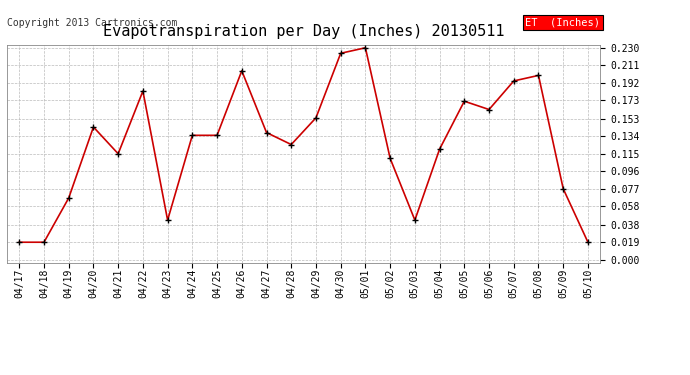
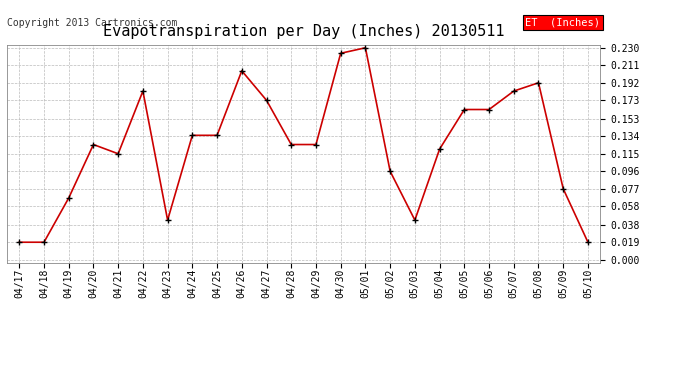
04/20: 0.144 -> 0.125
04/27: 0.138 -> 0.173
04/29: 0.154 -> 0.125
05/02: 0.110 -> 0.096
05/05: 0.172 -> 0.163
05/07: 0.194 -> 0.183
05/08: 0.200 -> 0.192
